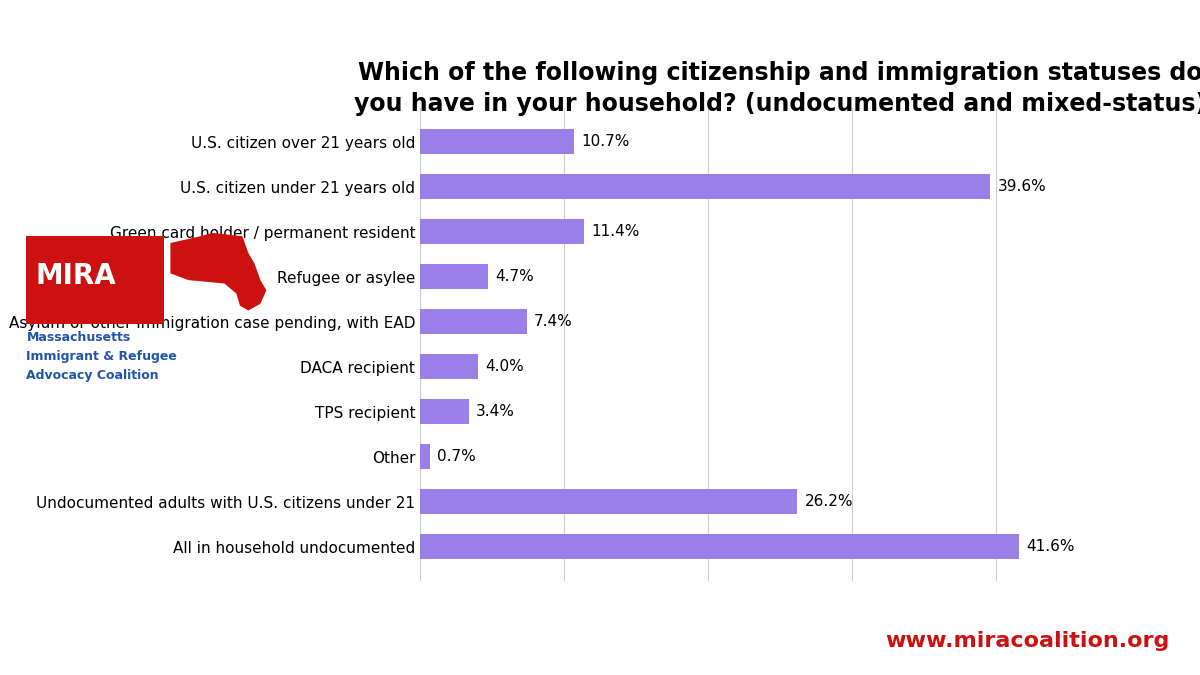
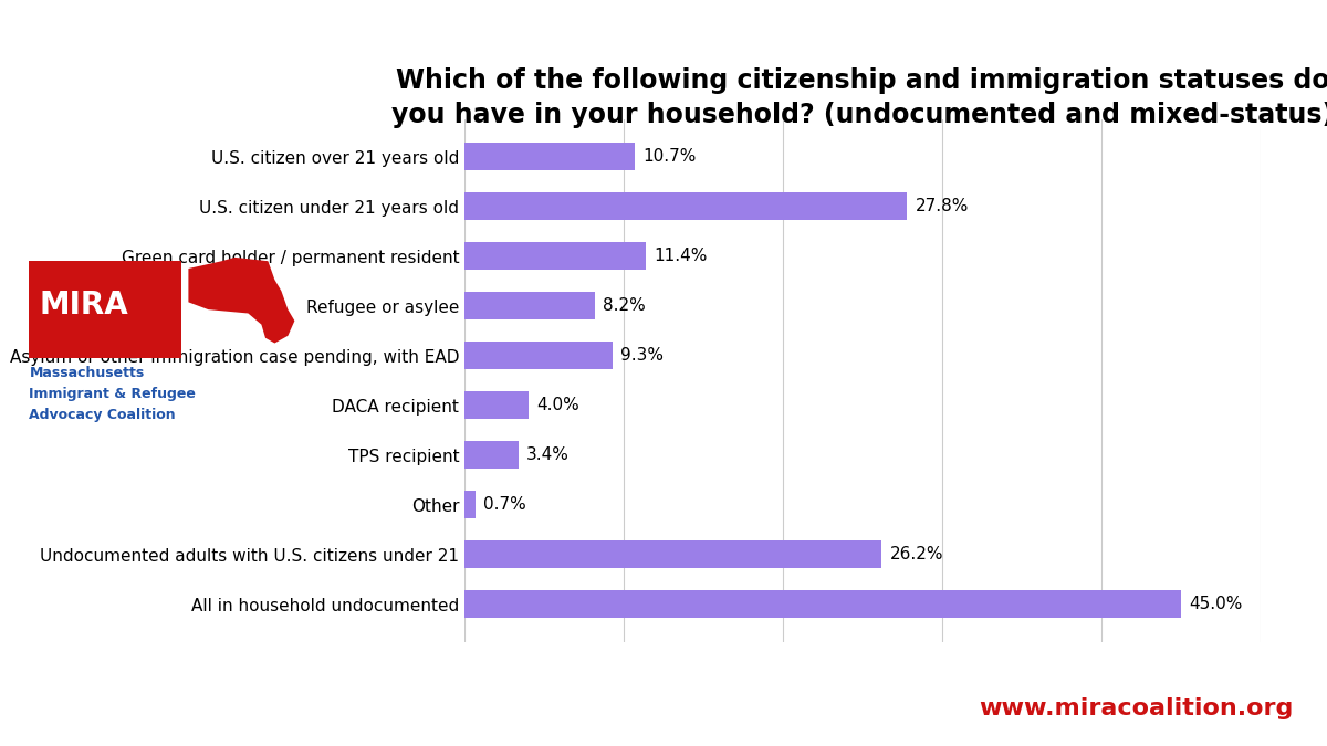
U.S. citizen under 21 years old: 39.6% -> 27.8%
Refugee or asylee: 4.7% -> 8.2%
Asylum or other immigration case pending, with EAD: 7.4% -> 9.3%
All in household undocumented: 41.6% -> 45.0%
